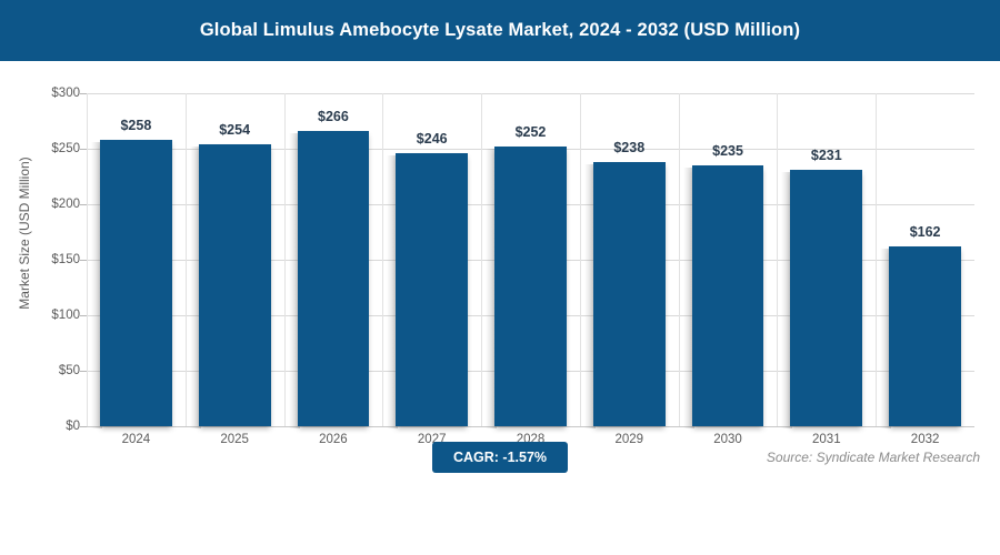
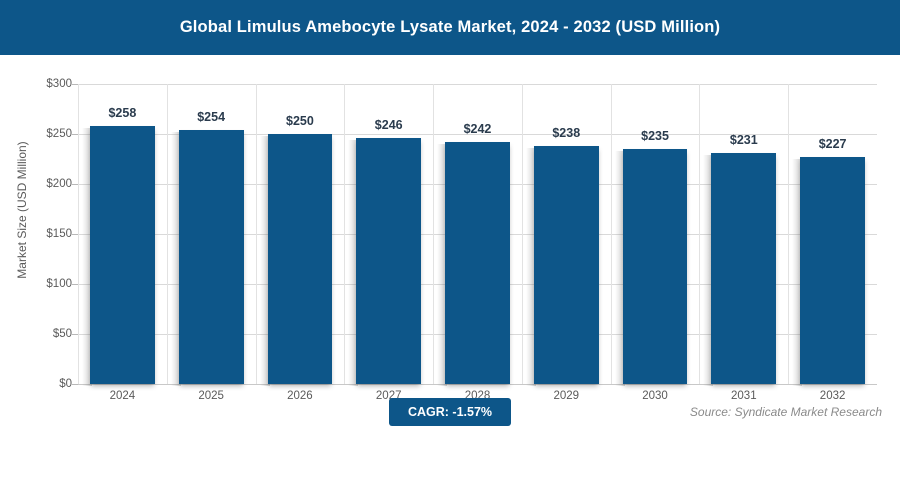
2026: $266 -> $250
2028: $252 -> $242
2032: $162 -> $227
